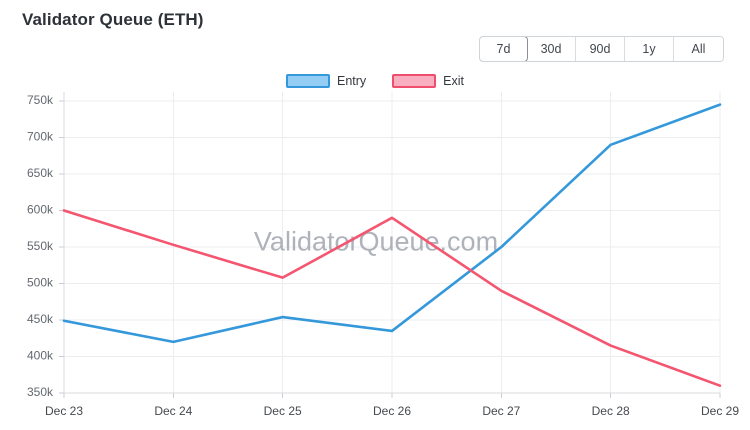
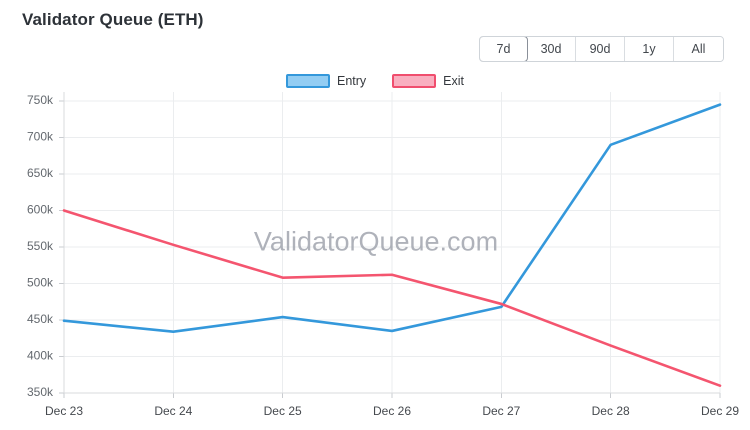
Entry/Dec 24: 420k -> 430k
Exit/Dec 26: 590k -> 510k
Entry/Dec 27: 550k -> 470k
Exit/Dec 27: 490k -> 470k
